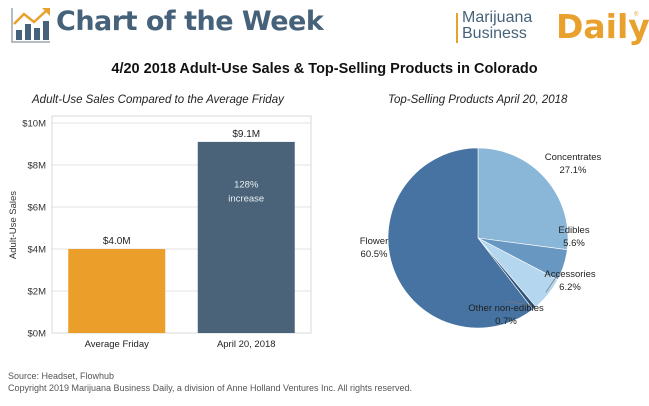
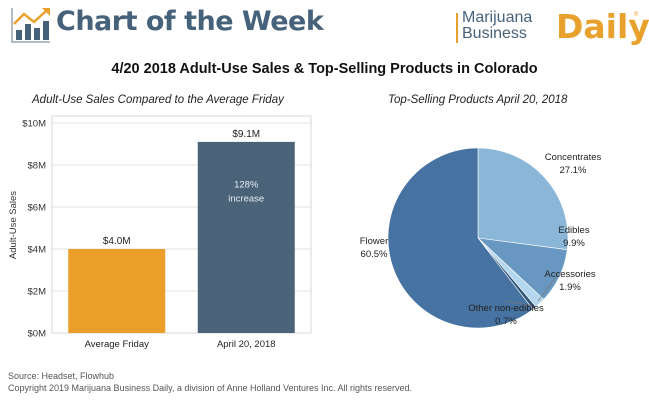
Top-Selling Products April 20, 2018/Edibles: 5.6% -> 9.9%
Top-Selling Products April 20, 2018/Accessories: 6.2% -> 1.9%
